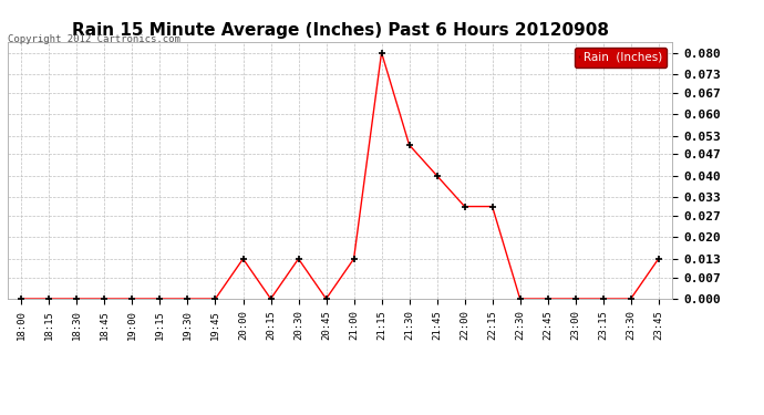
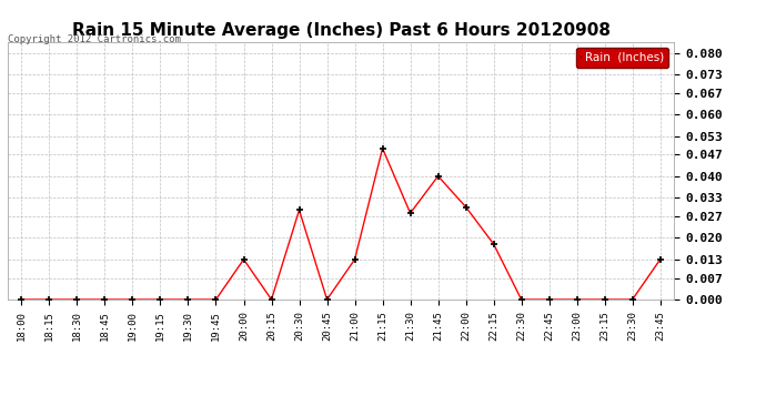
20:30: 0.013 -> 0.029
21:15: 0.080 -> 0.049
21:30: 0.050 -> 0.028
22:15: 0.030 -> 0.018
